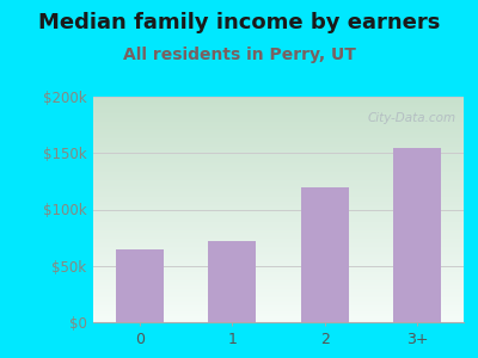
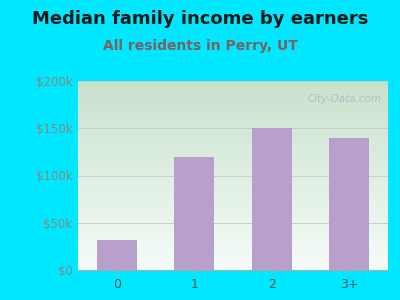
0: $65k -> $32k
1: $72k -> $120k
2: $120k -> $150k
3+: $155k -> $140k
